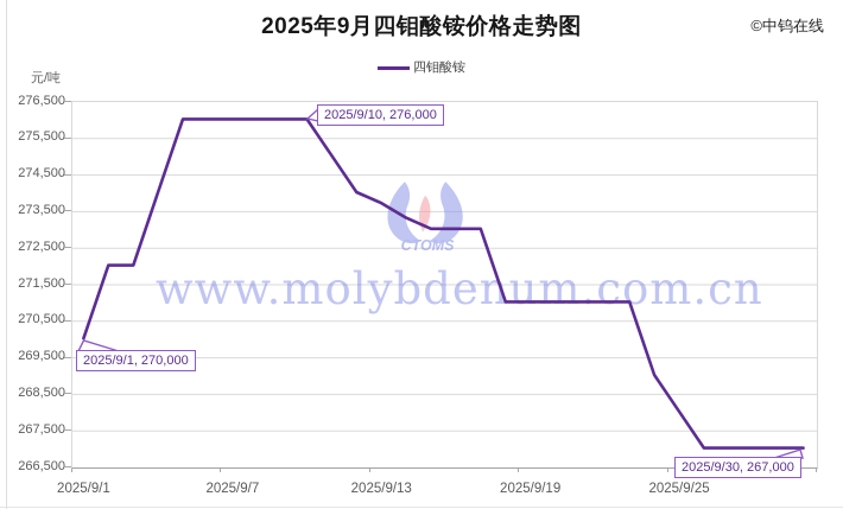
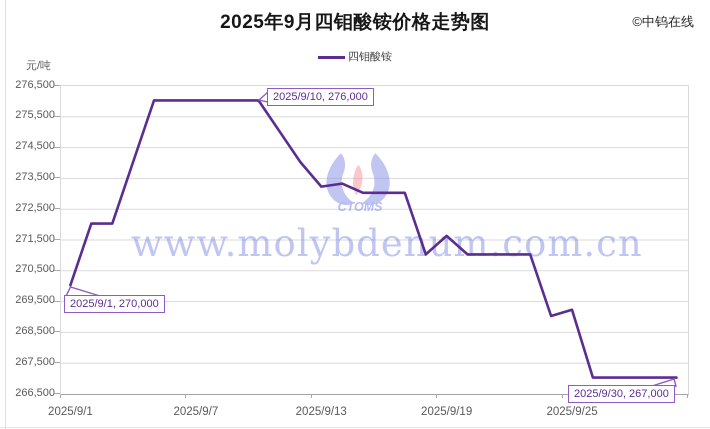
2025/9/13: 273700 -> 273200
2025/9/19: 271000 -> 271600
2025/9/25: 268000 -> 269200
